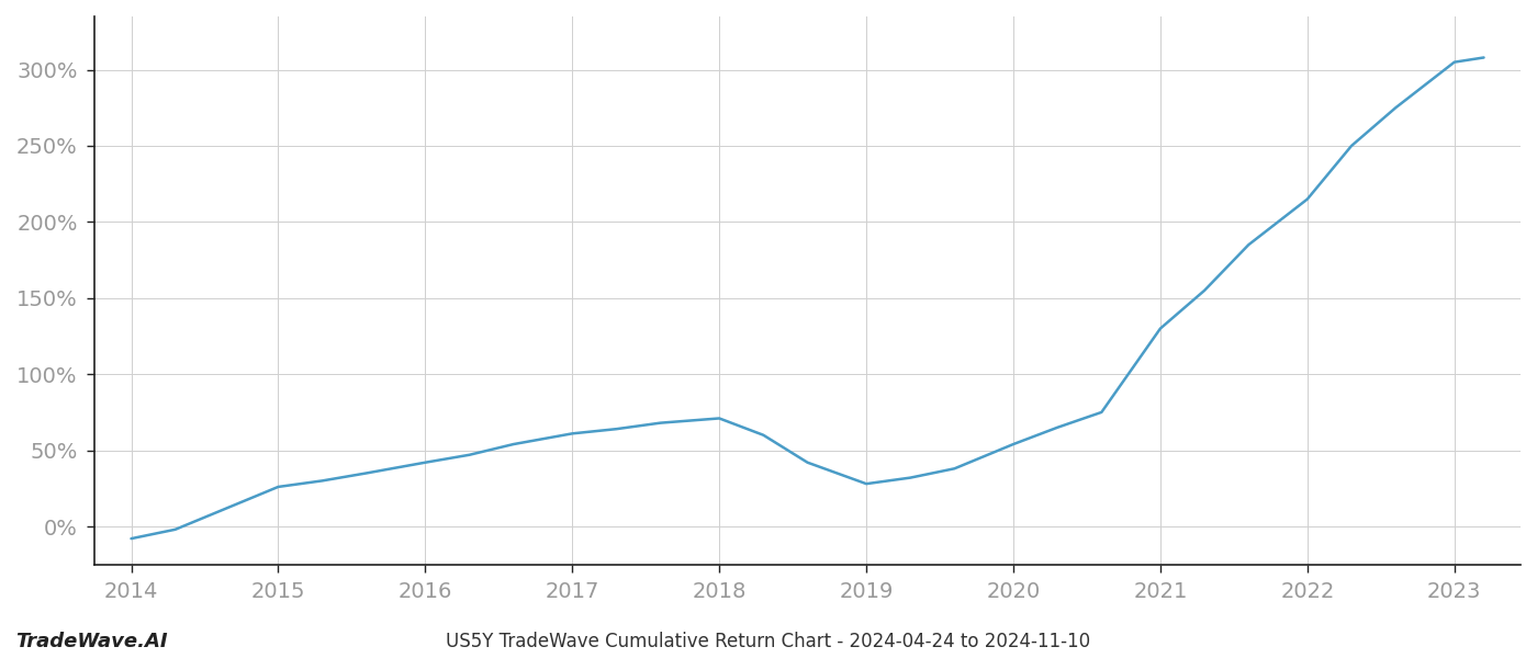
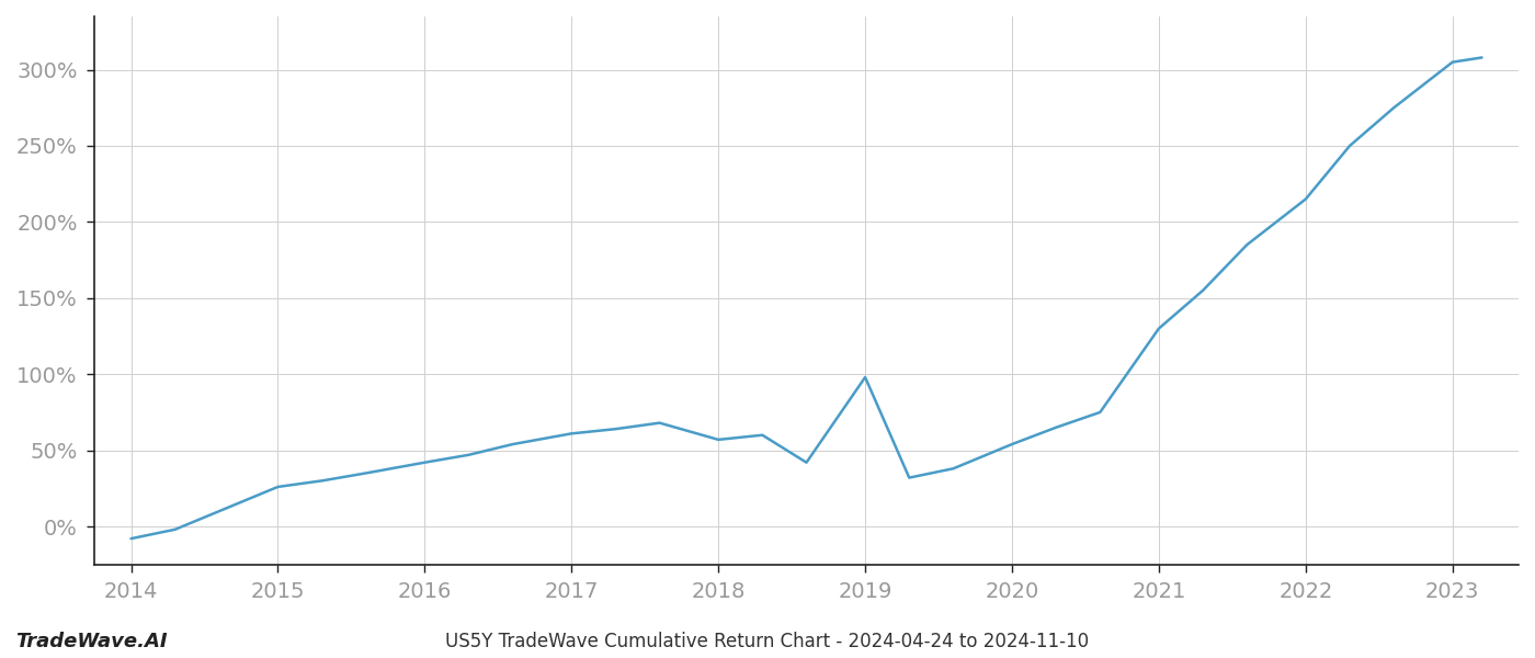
2018: 71% -> 57%
2019: 28% -> 98%
